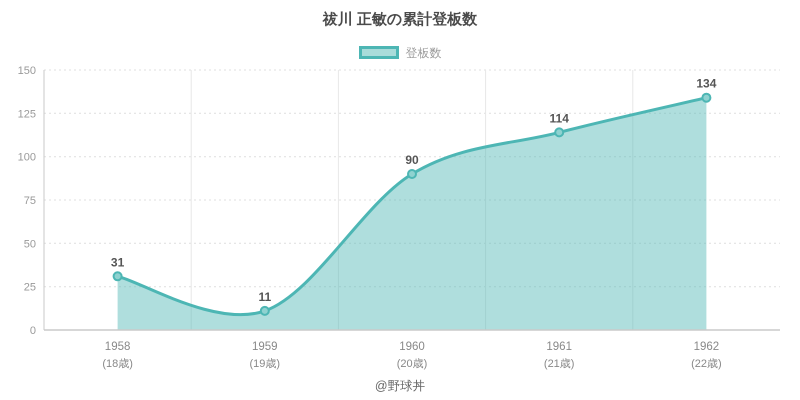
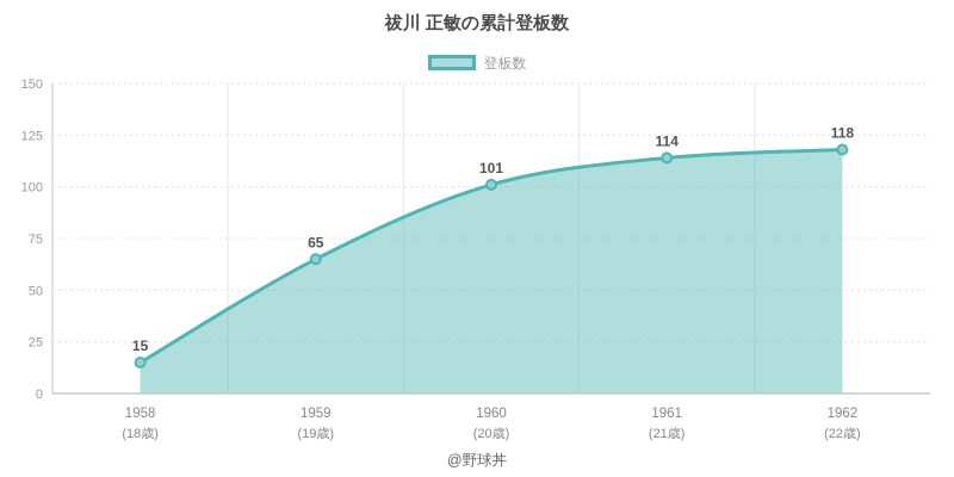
1958: 31 -> 15
1959: 11 -> 65
1960: 90 -> 101
1962: 134 -> 118
